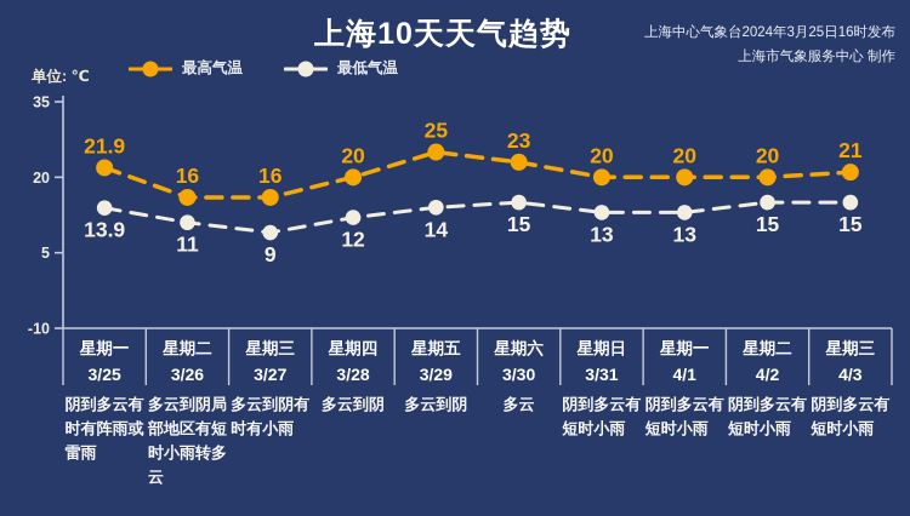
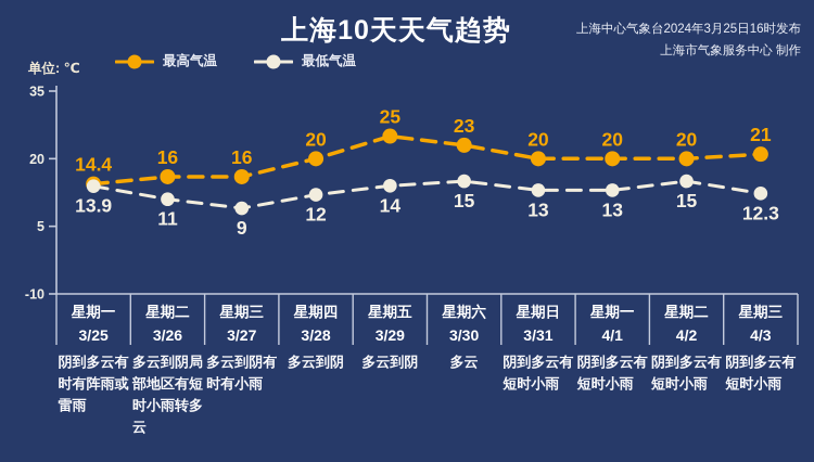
最高气温/3/25: 21.9 -> 14.4
最低气温/4/3: 15 -> 12.3
